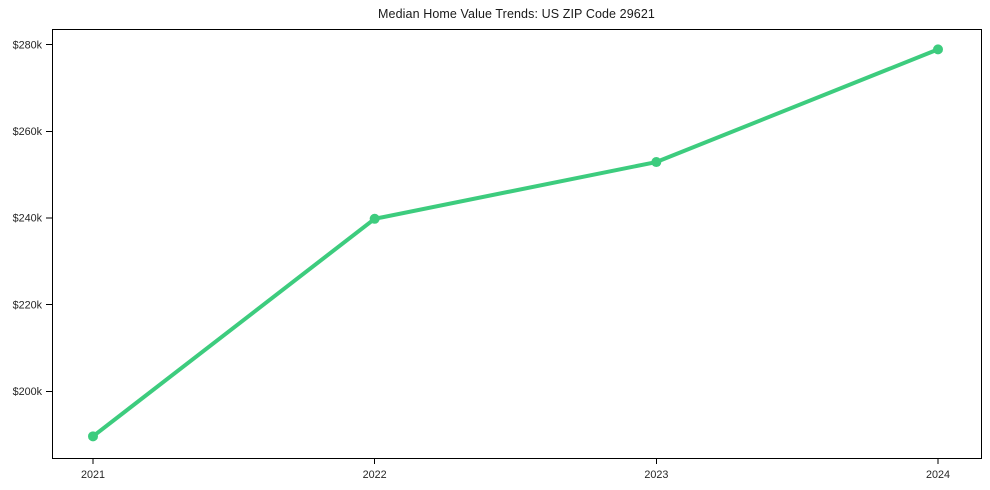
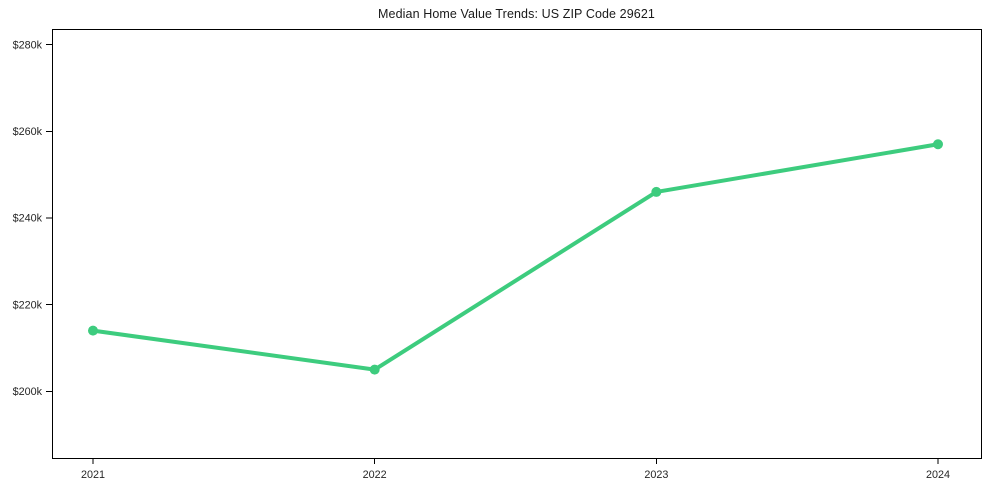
2021: $190k -> $214k
2022: $240k -> $205k
2023: $253k -> $246k
2024: $279k -> $257k
